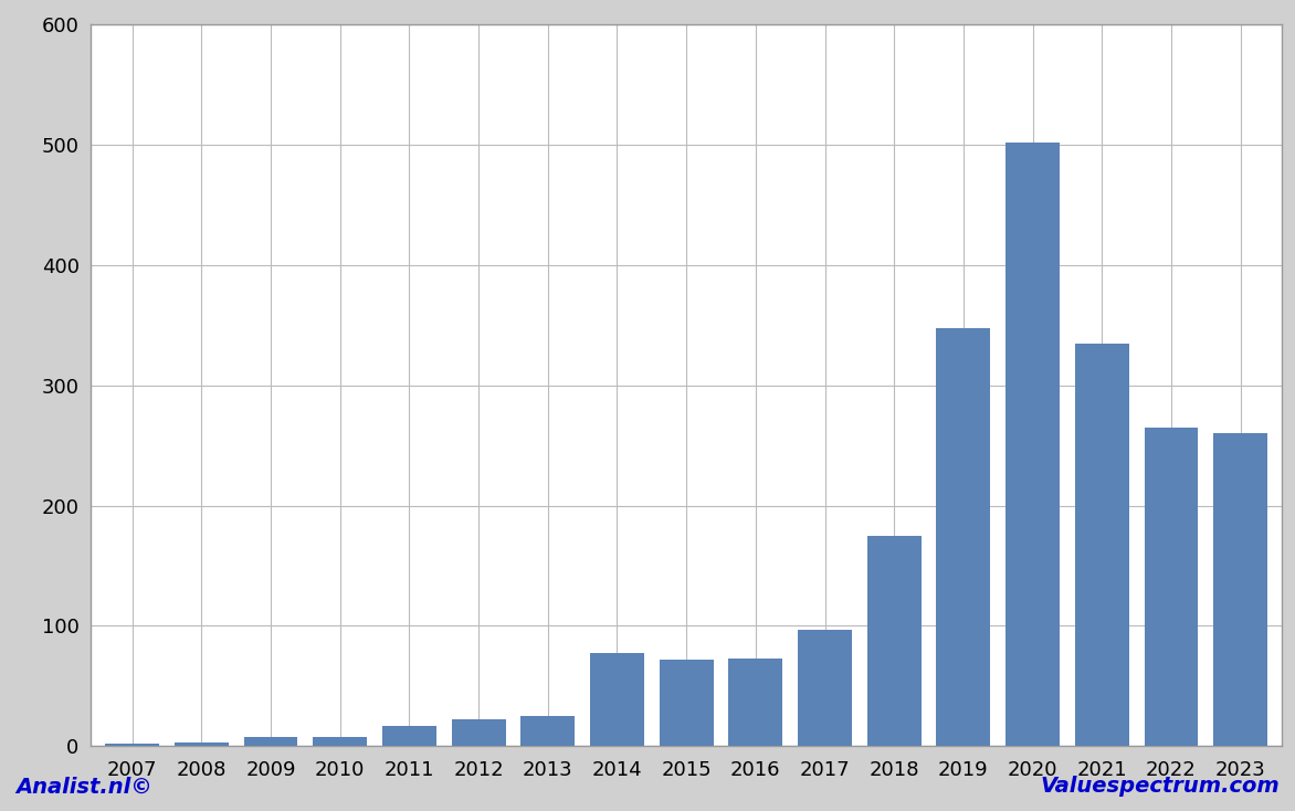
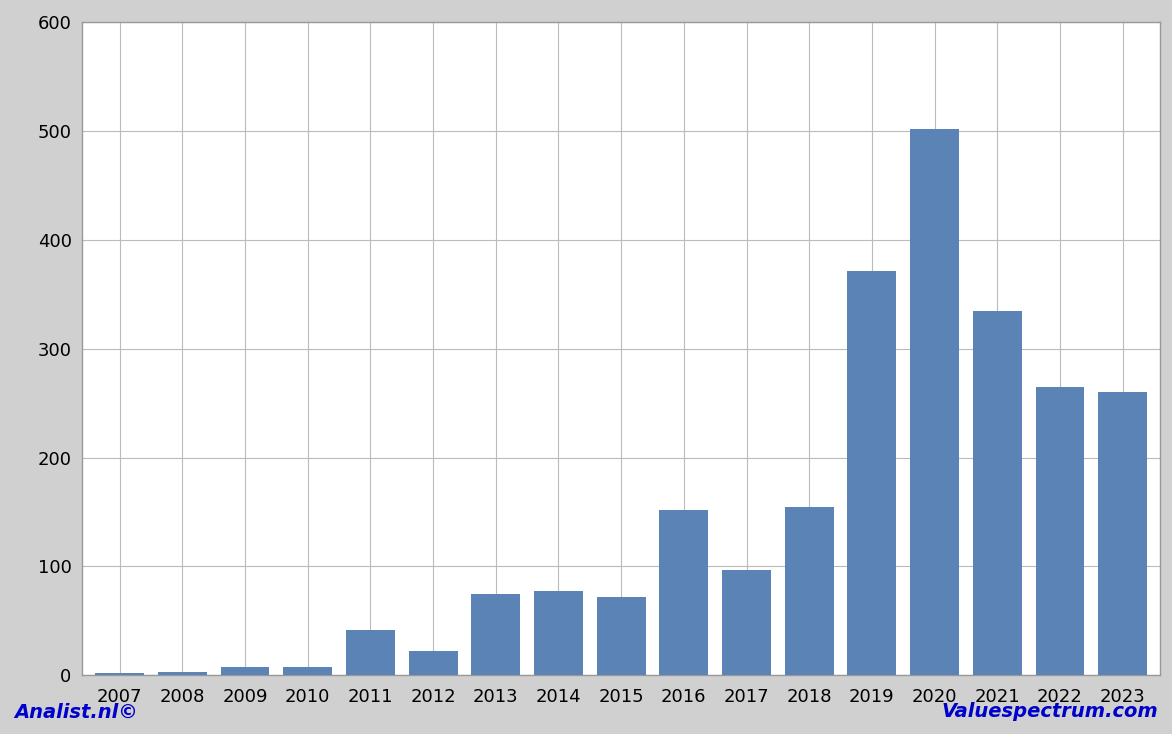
2011: 17 -> 42
2013: 25 -> 75
2016: 73 -> 152
2018: 175 -> 155
2019: 347 -> 371
